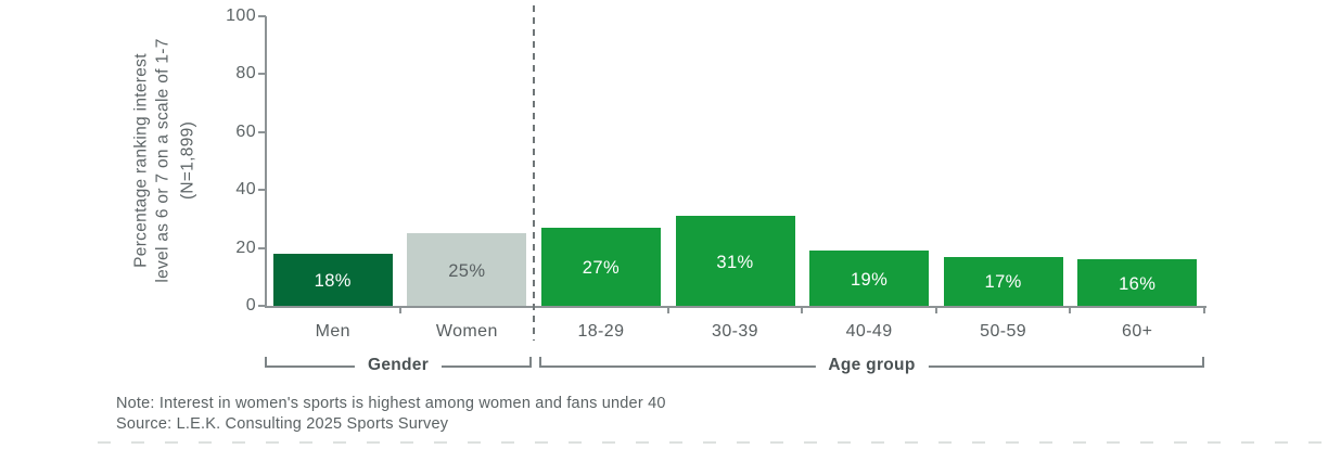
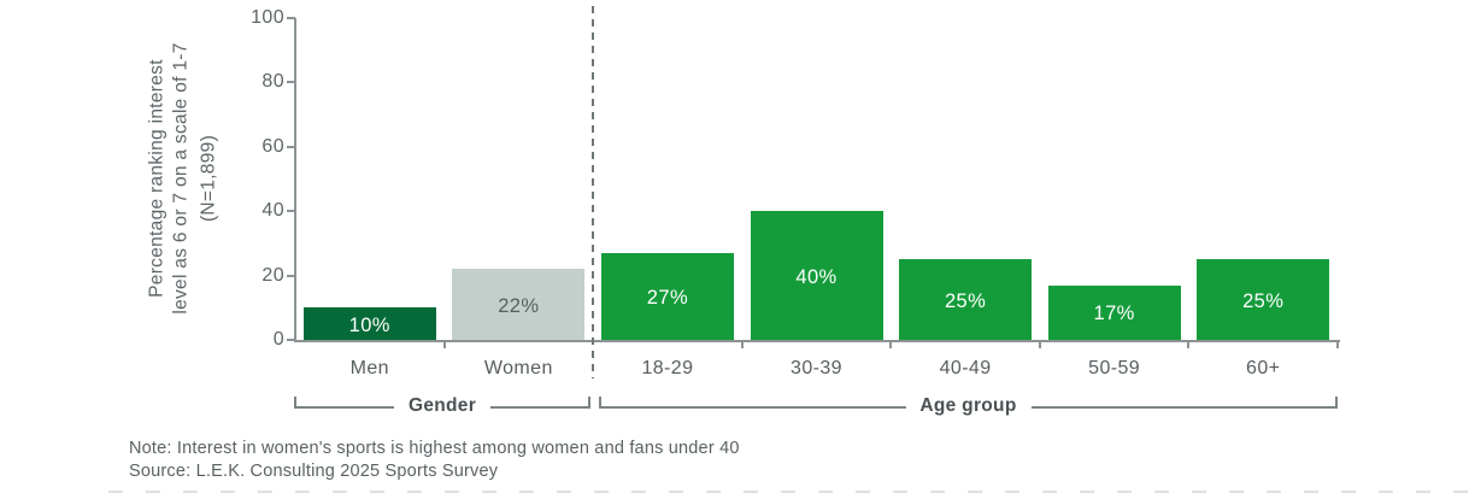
Men: 18% -> 10%
Women: 25% -> 22%
30-39: 31% -> 40%
40-49: 19% -> 25%
60+: 16% -> 25%
